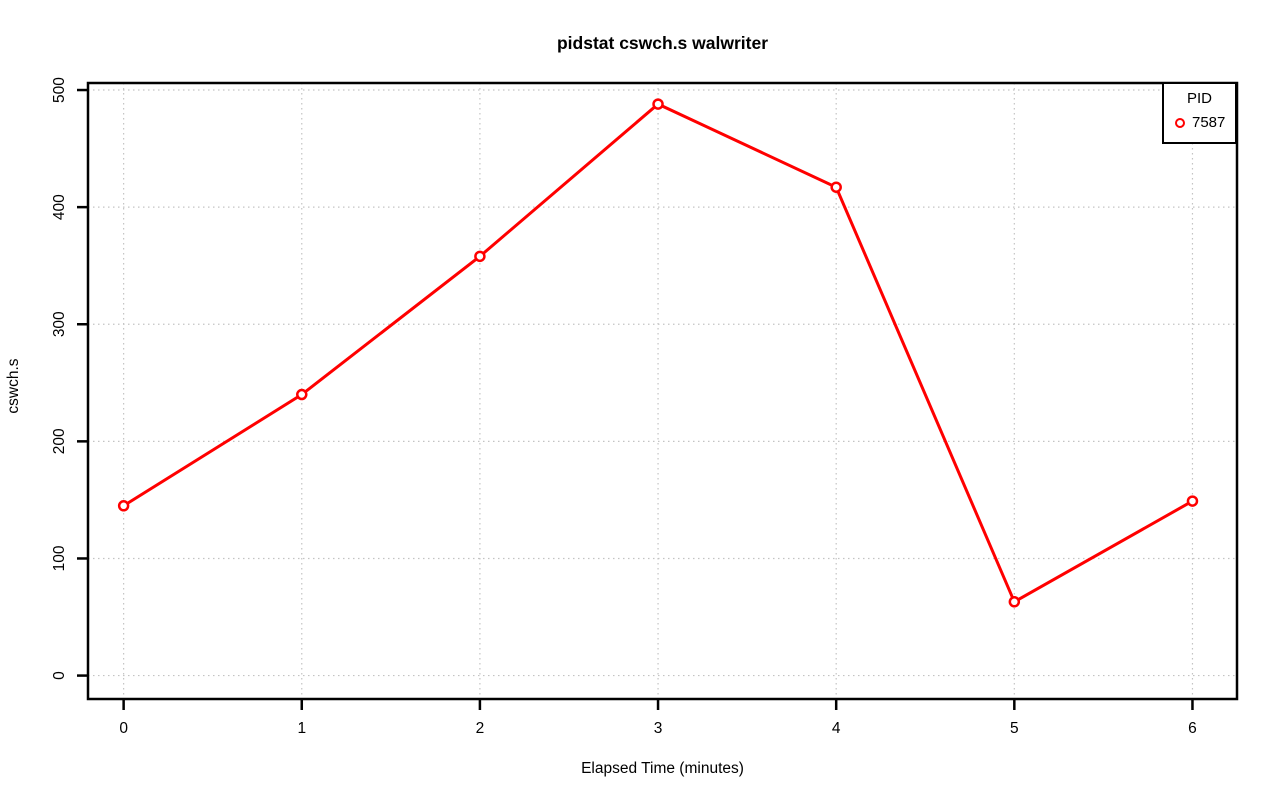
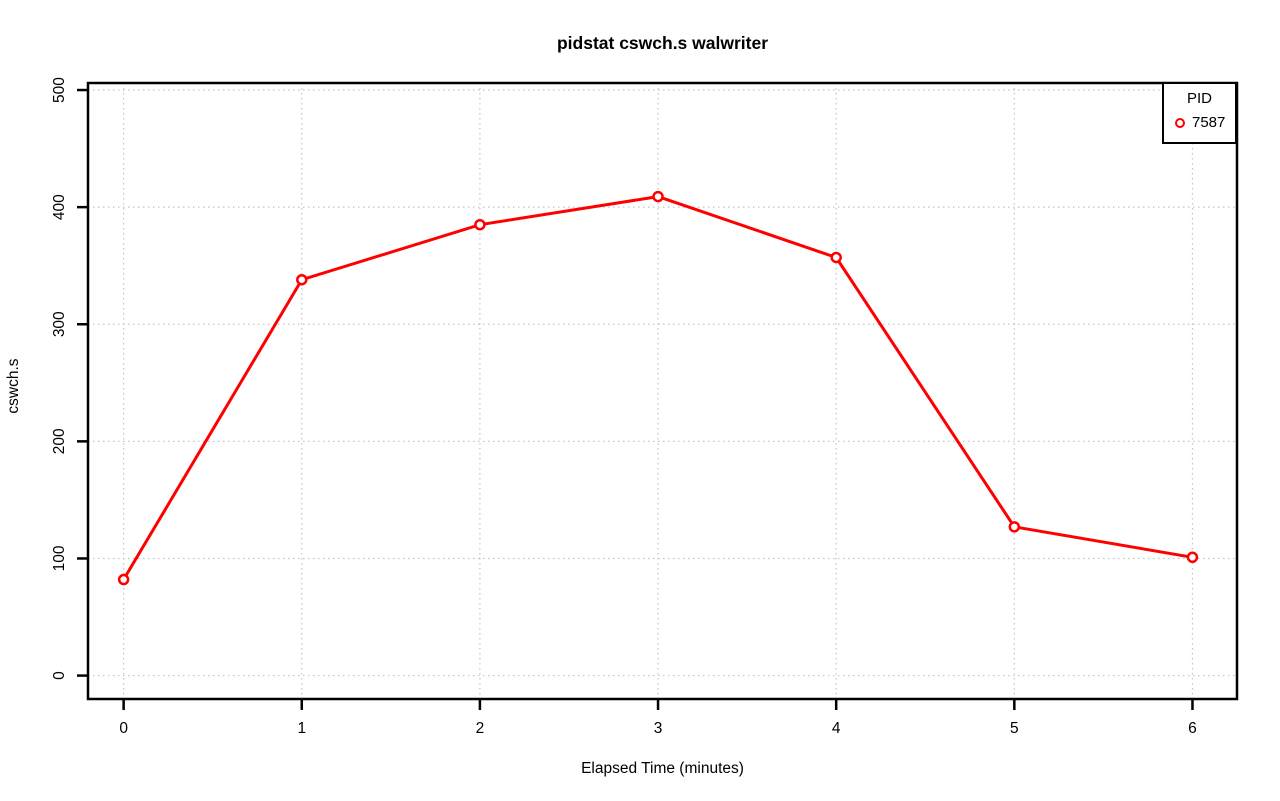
0: 145 -> 82
1: 240 -> 338
2: 358 -> 385
3: 488 -> 409
4: 417 -> 357
5: 63 -> 127
6: 149 -> 101
